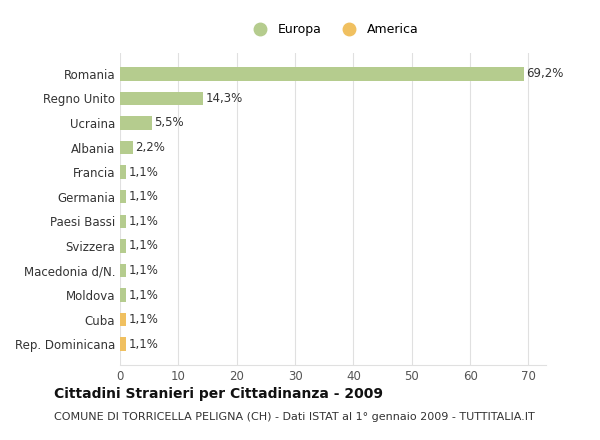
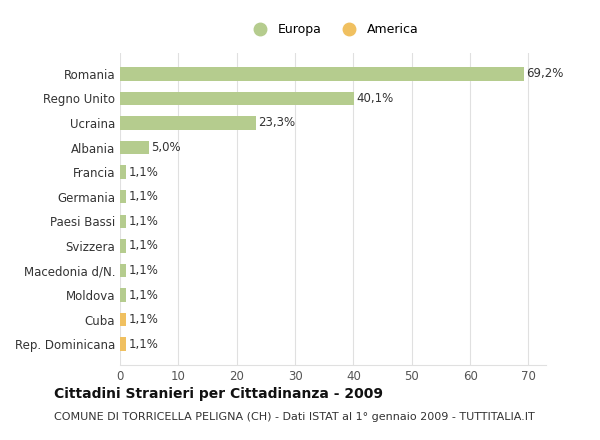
Regno Unito: 14,3% -> 40,1%
Ucraina: 5,5% -> 23,3%
Albania: 2,2% -> 5,0%
